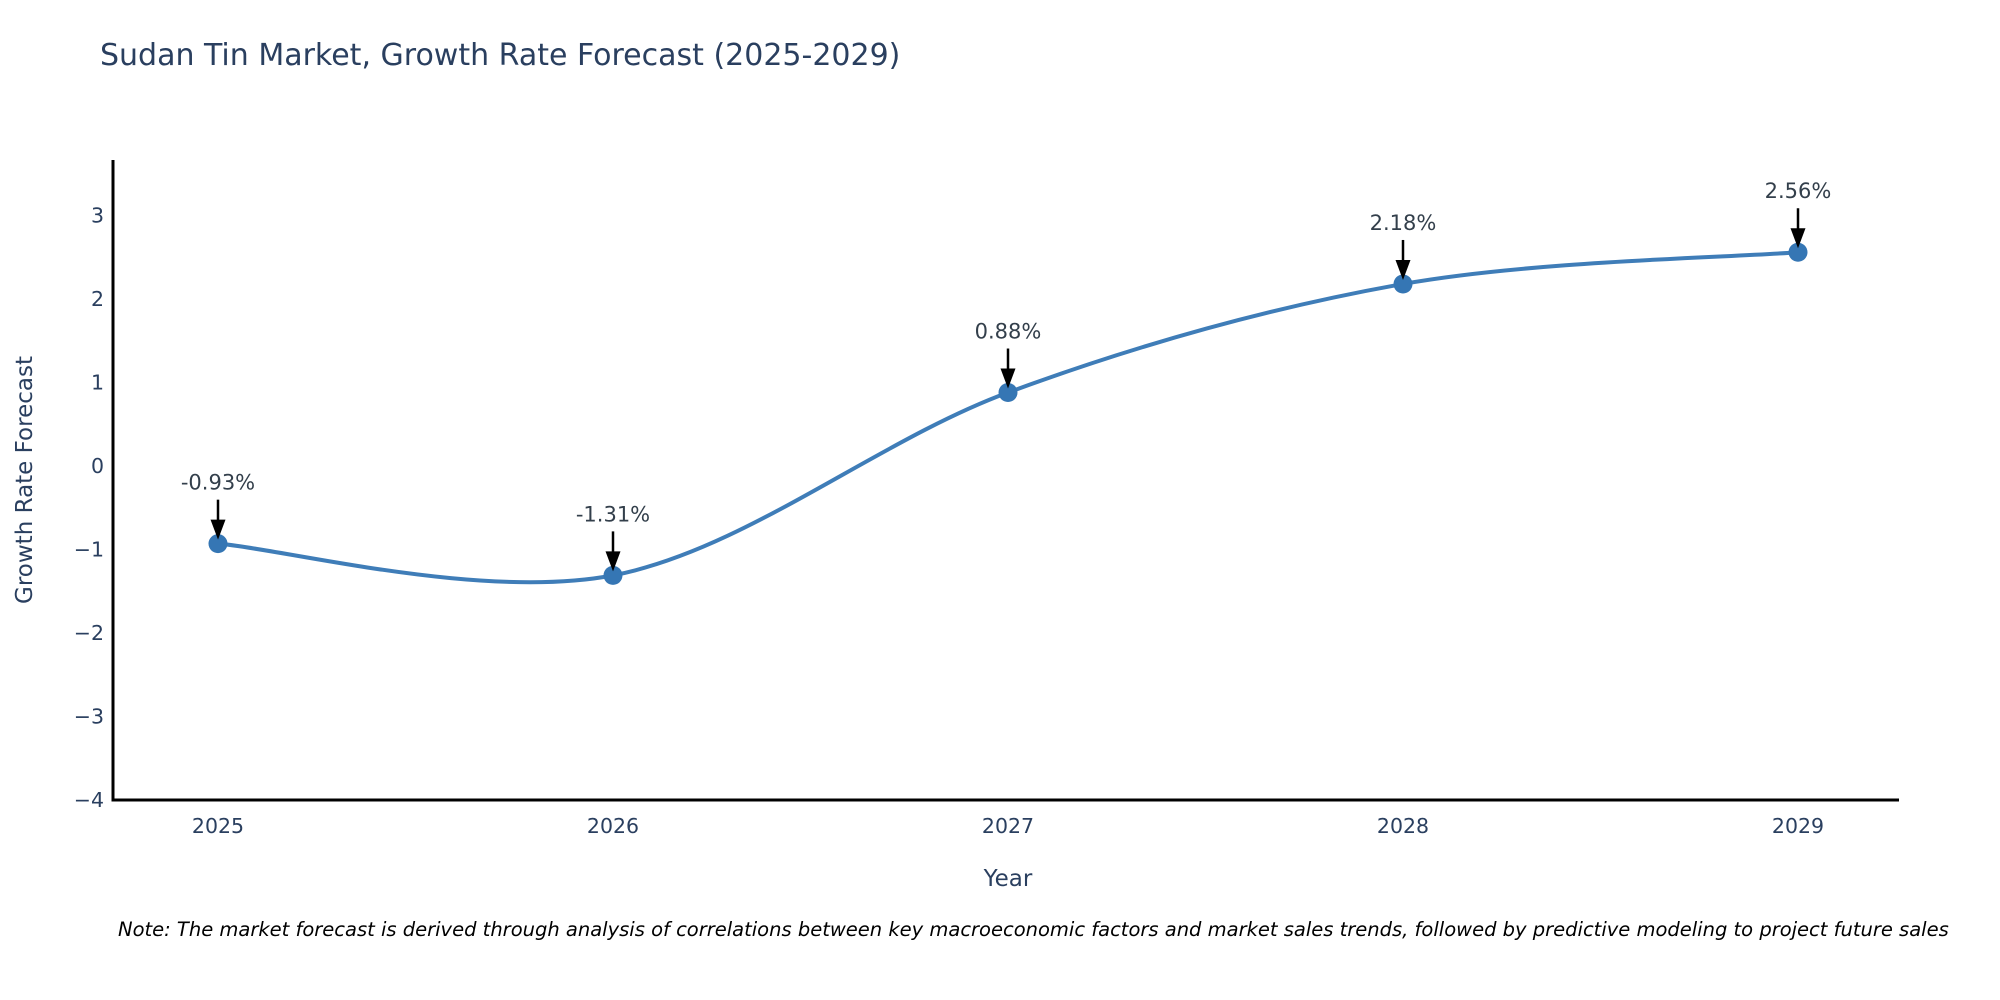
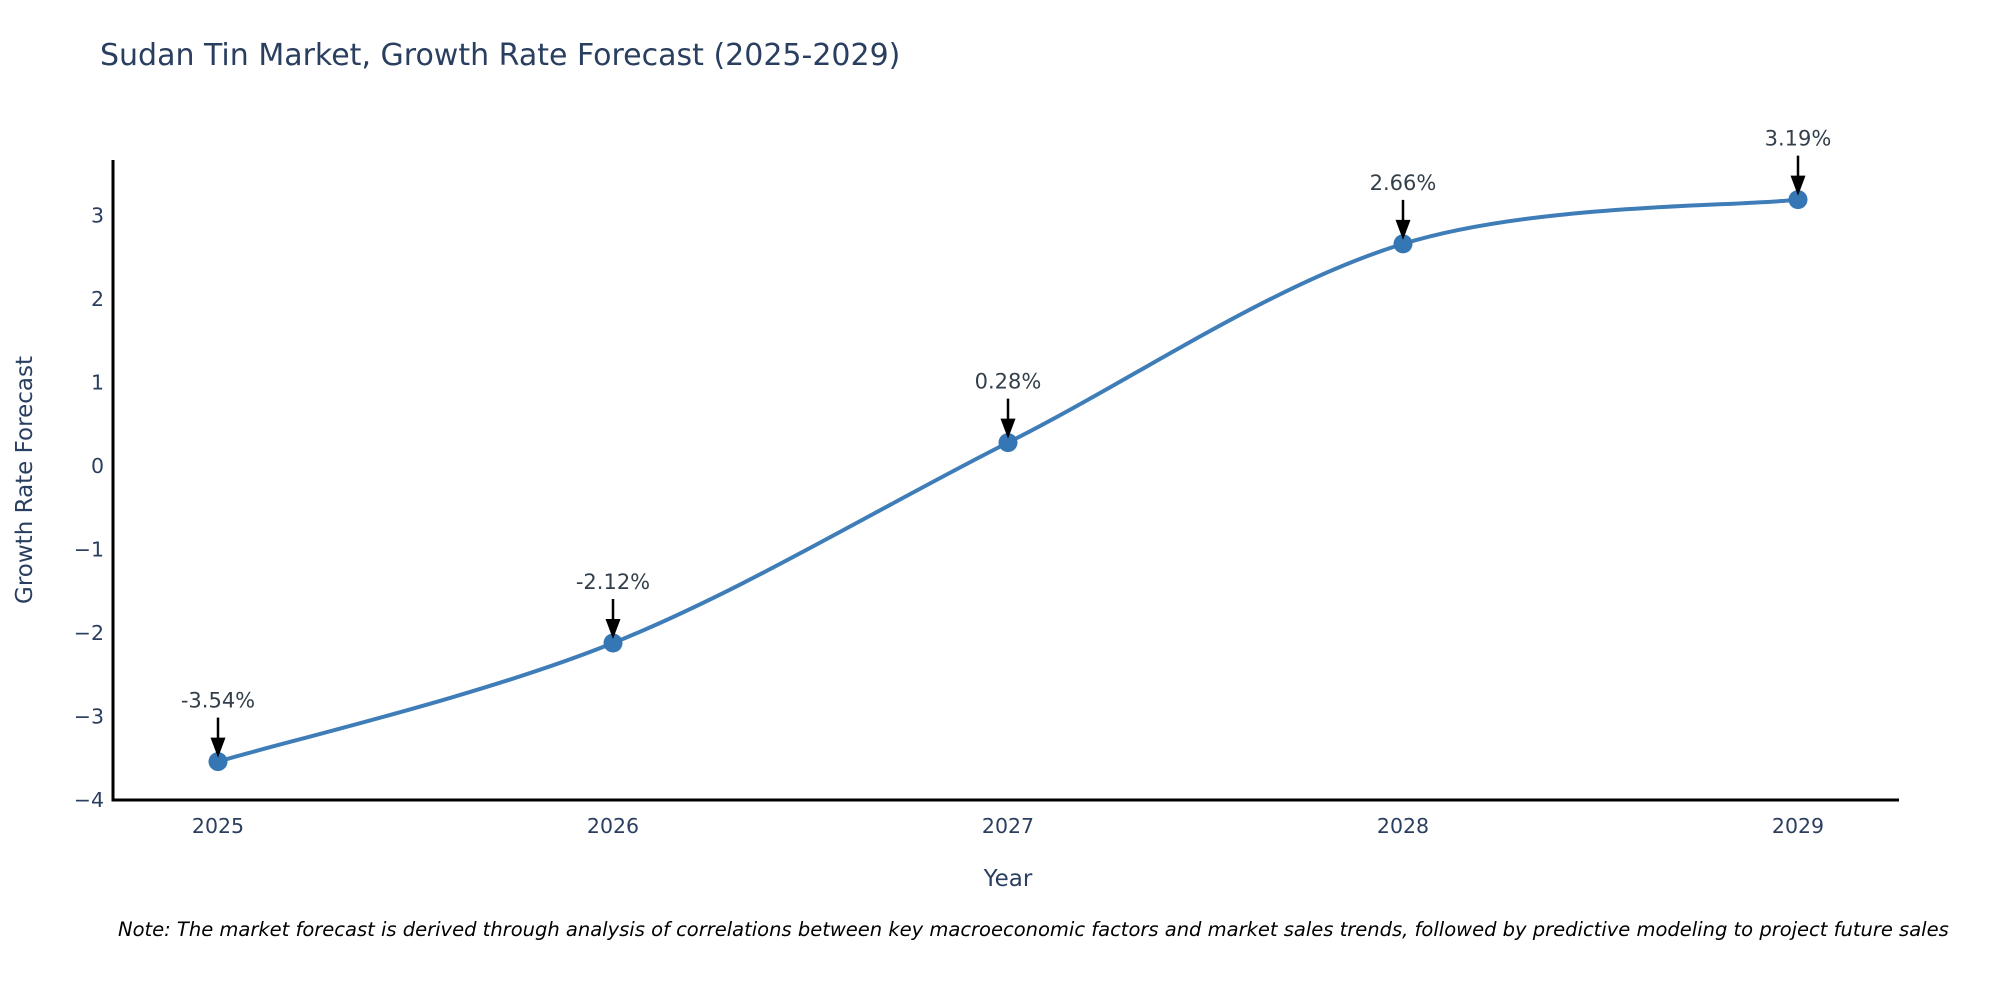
2025: -0.93% -> -3.54%
2026: -1.31% -> -2.12%
2027: 0.88% -> 0.28%
2028: 2.18% -> 2.66%
2029: 2.56% -> 3.19%
